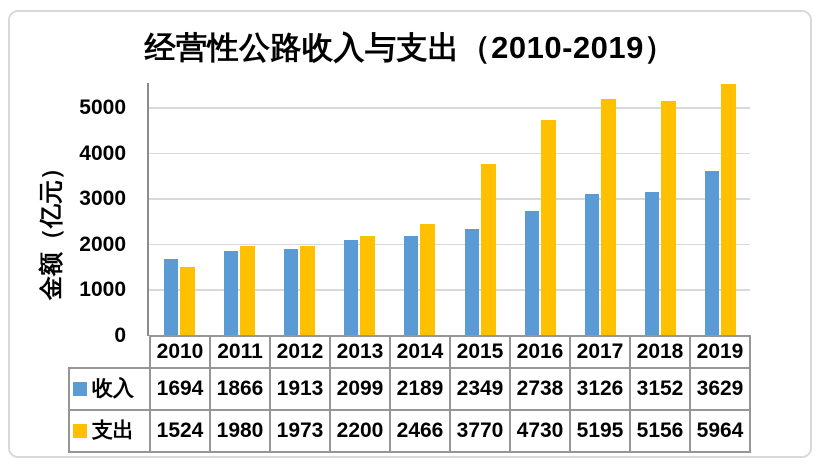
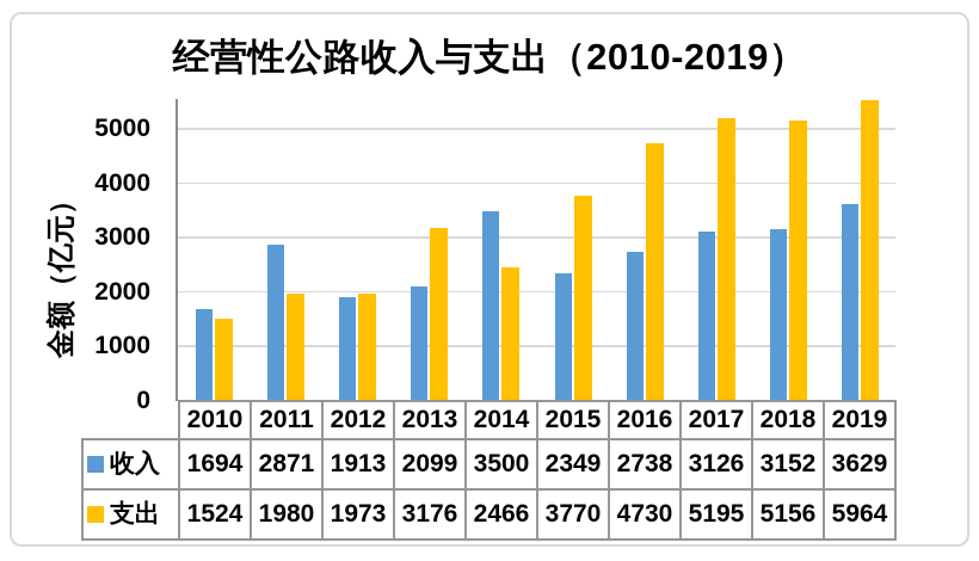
收入/2011: 1866 -> 2871
支出/2013: 2200 -> 3176
收入/2014: 2189 -> 3500
